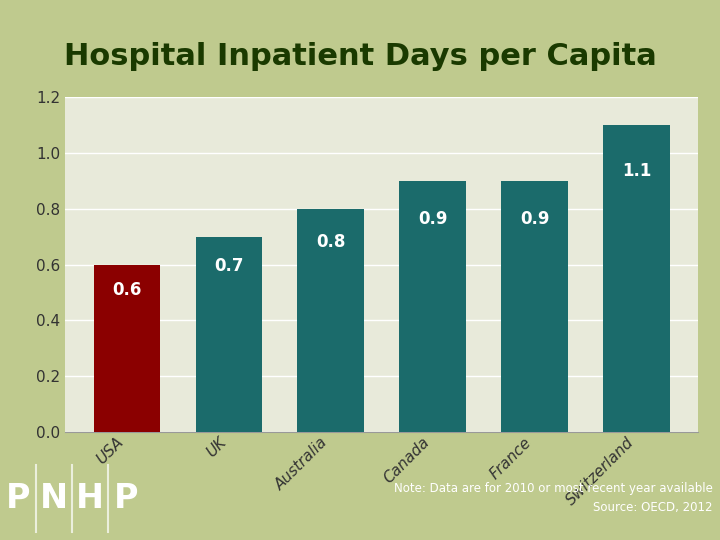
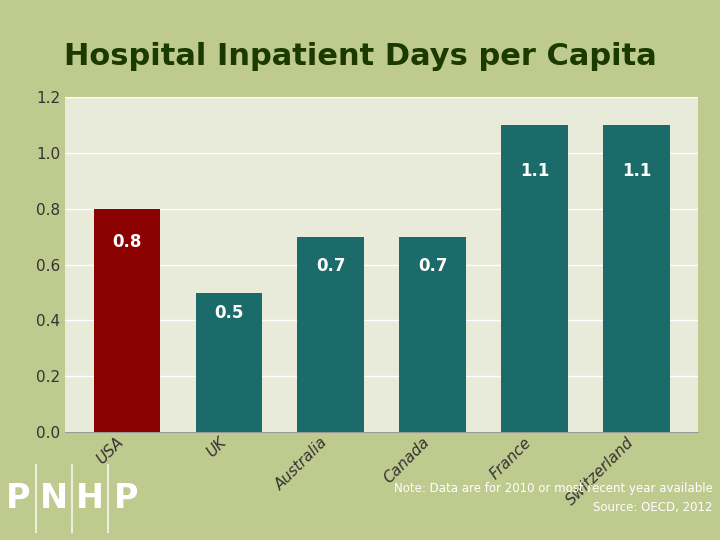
USA: 0.6 -> 0.8
UK: 0.7 -> 0.5
Australia: 0.8 -> 0.7
Canada: 0.9 -> 0.7
France: 0.9 -> 1.1
